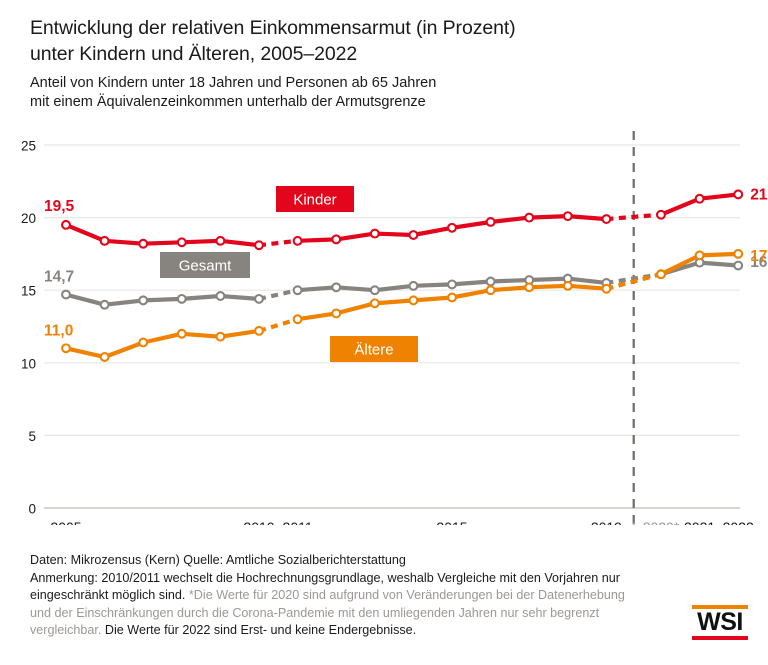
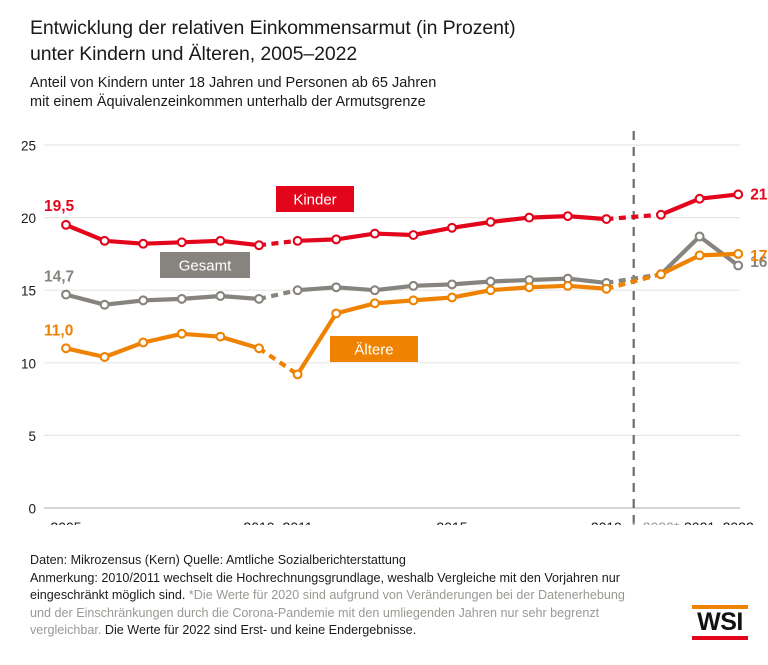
Ältere/2010: 12.2 -> 11.0
Ältere/2011: 13.0 -> 9.2
Gesamt/2021: 16.9 -> 18.7
